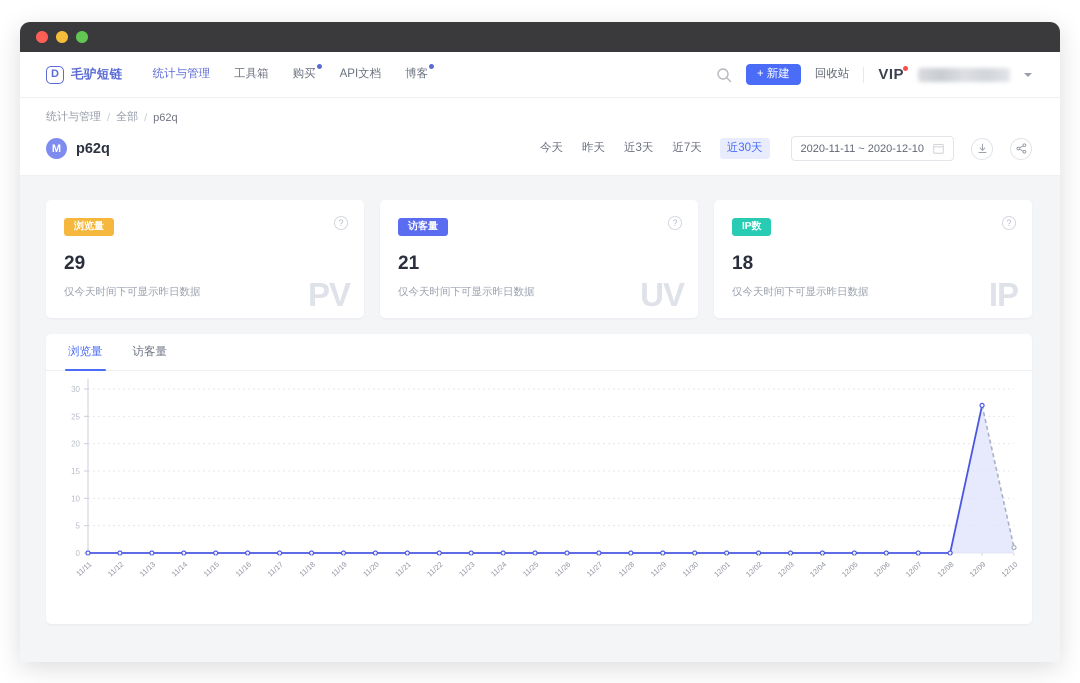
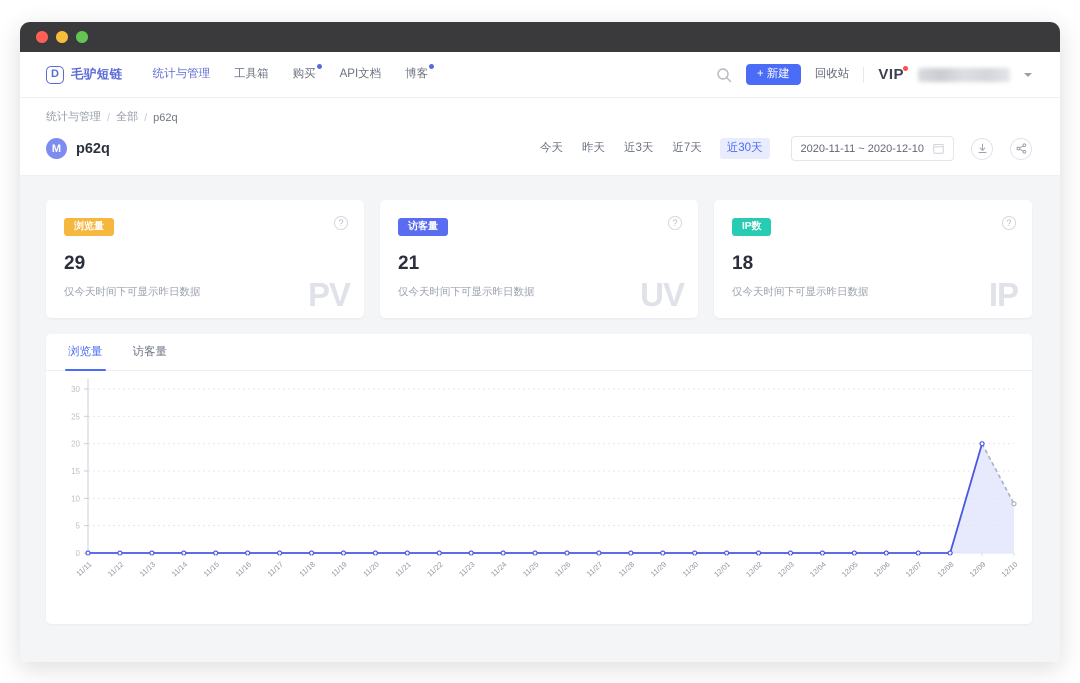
12/09: 27 -> 20
12/10: 1 -> 9
